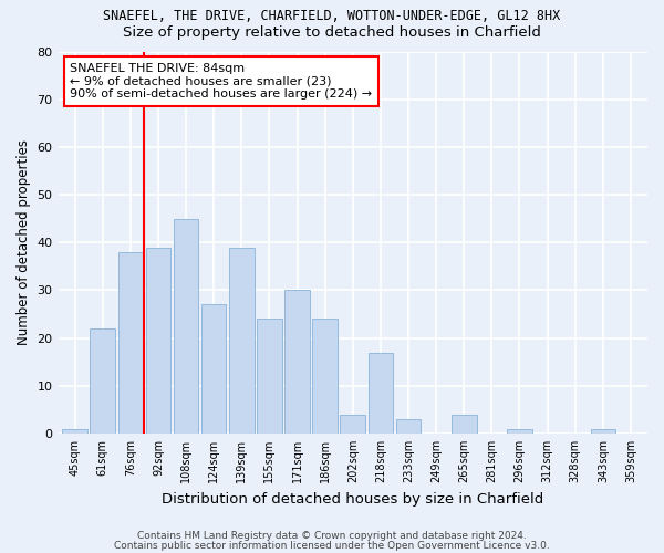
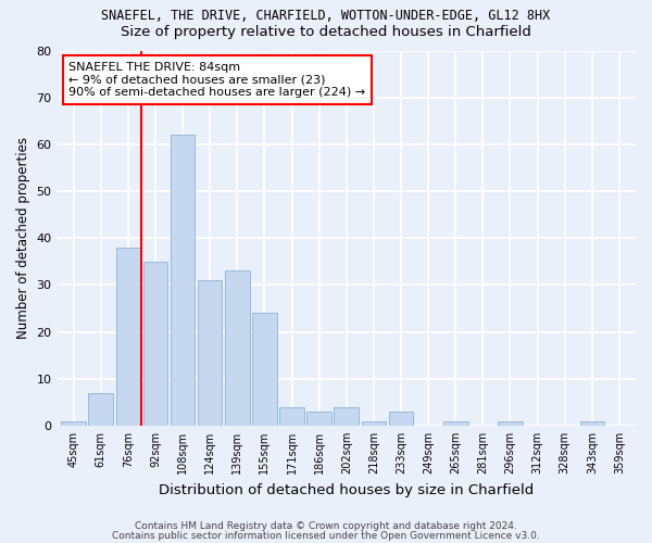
61sqm: 22 -> 7
92sqm: 39 -> 35
108sqm: 45 -> 62
124sqm: 27 -> 31
139sqm: 39 -> 33
171sqm: 30 -> 4
186sqm: 24 -> 3
218sqm: 17 -> 1
265sqm: 4 -> 1
